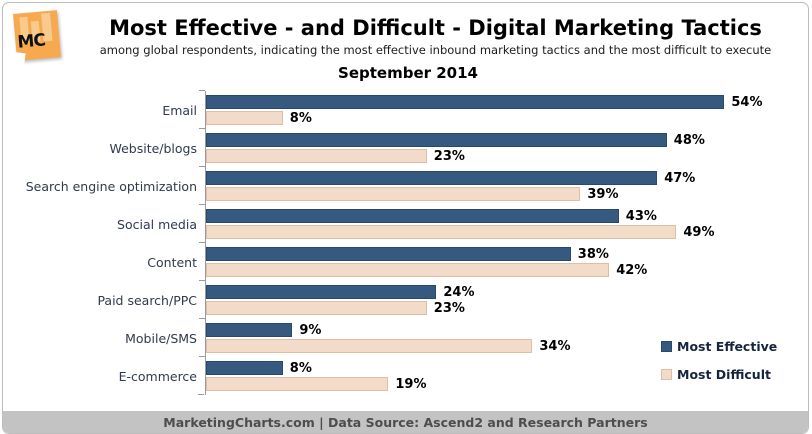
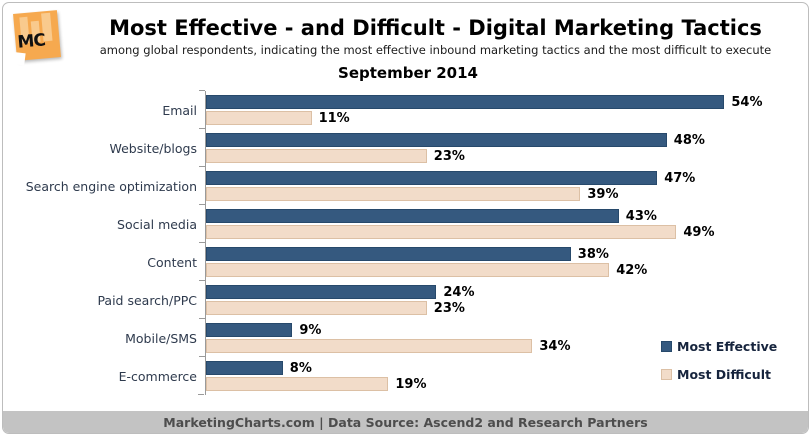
Most Difficult/Email: 8% -> 11%
